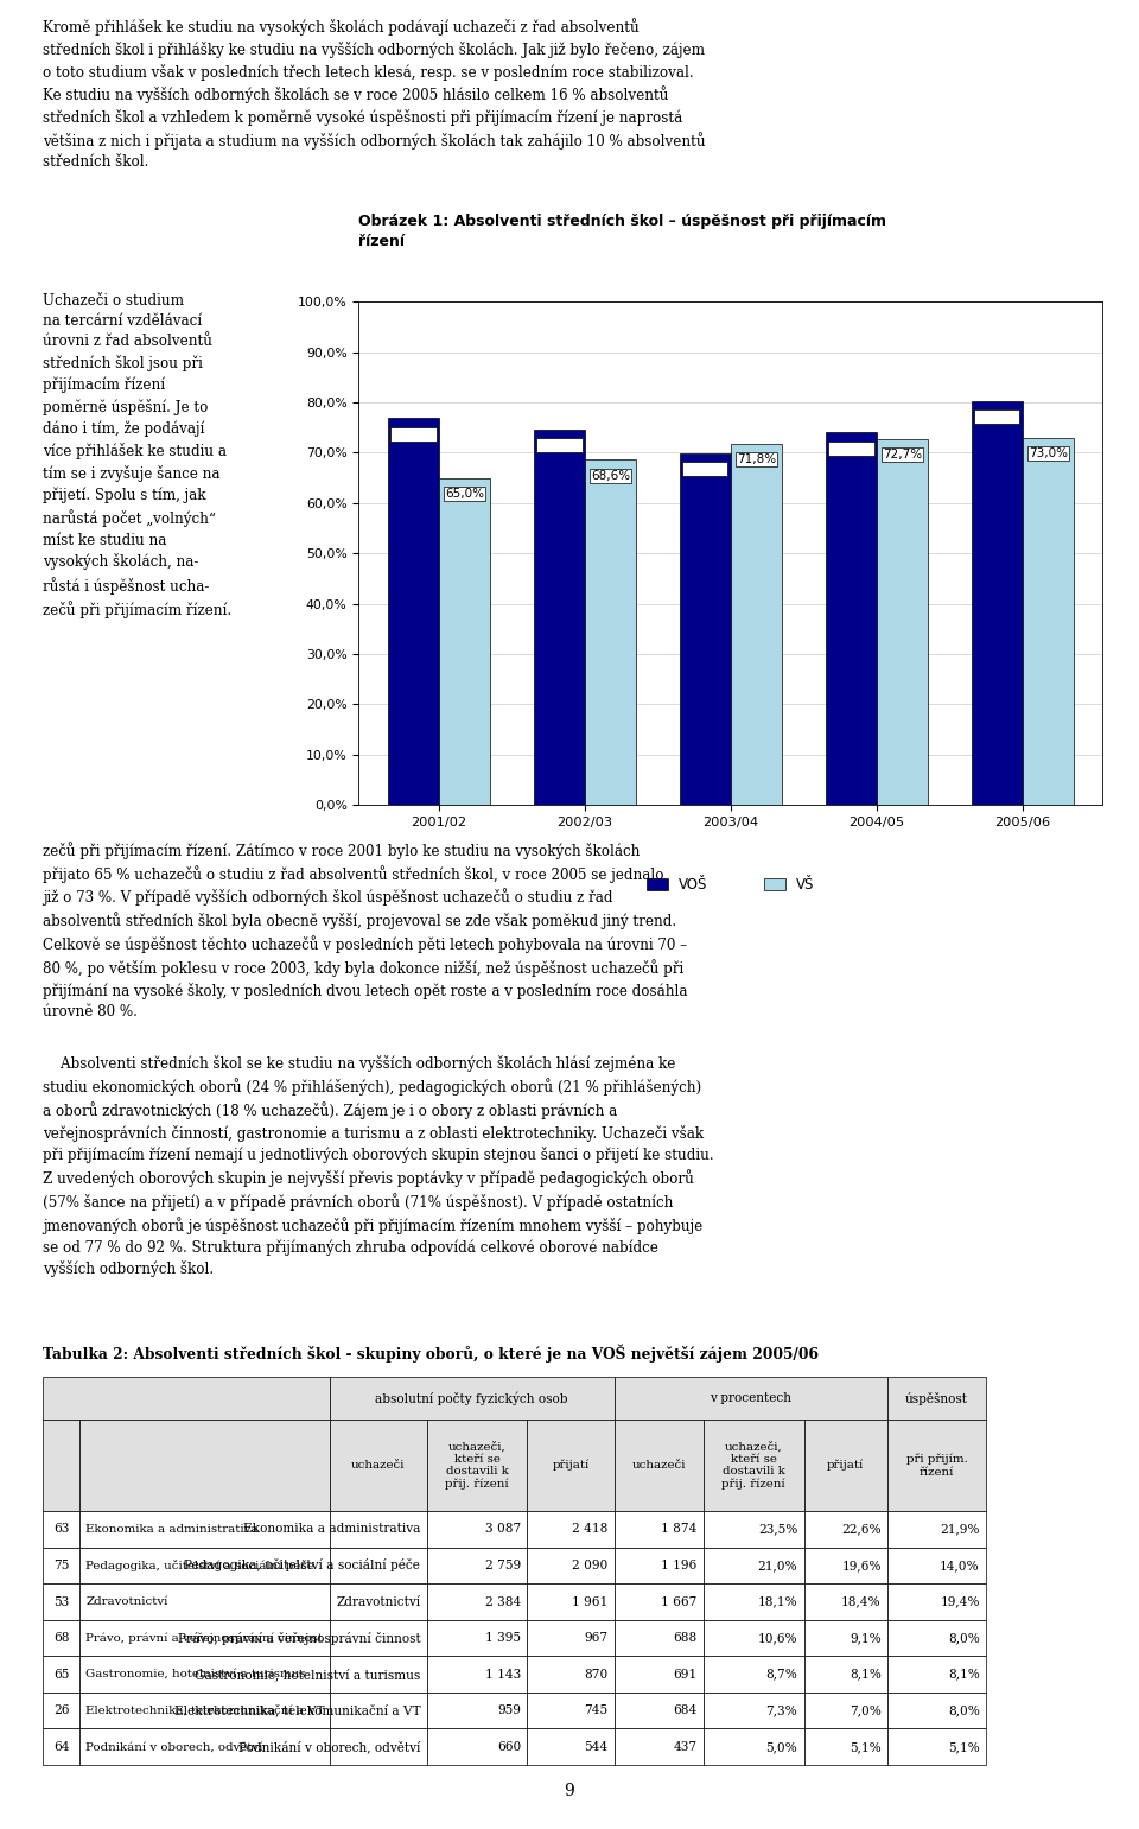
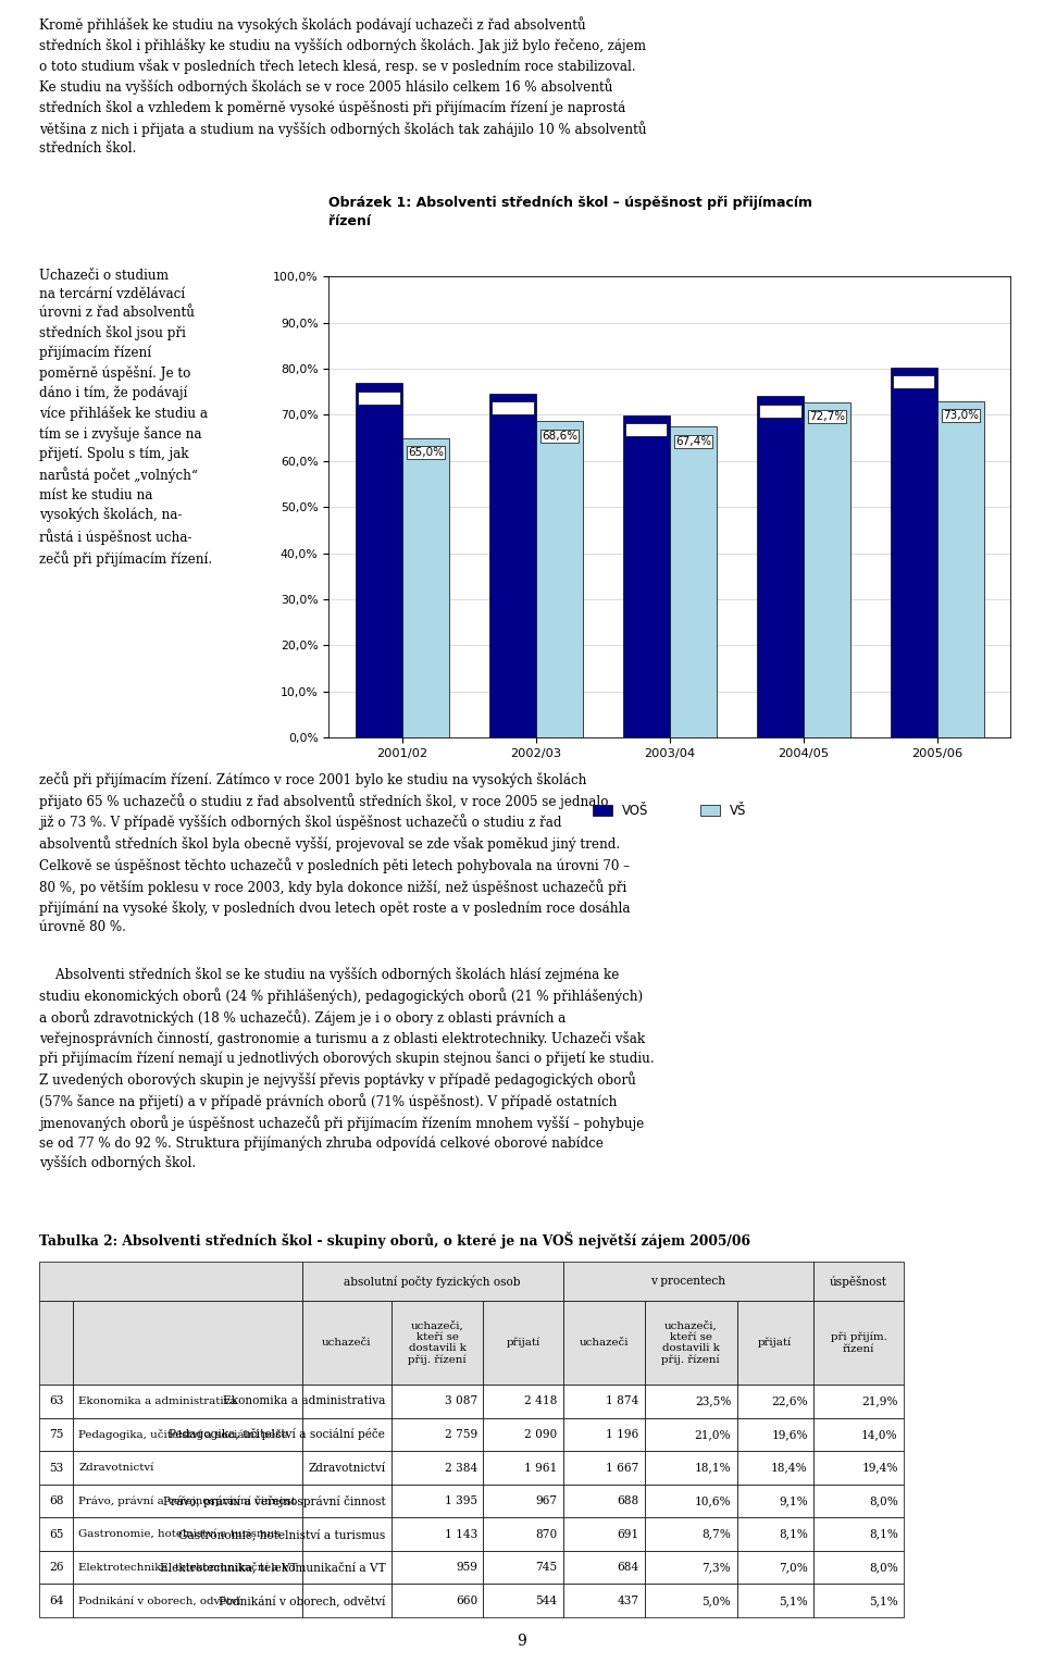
VŠ/2003/04: 71,8% -> 67,4%
